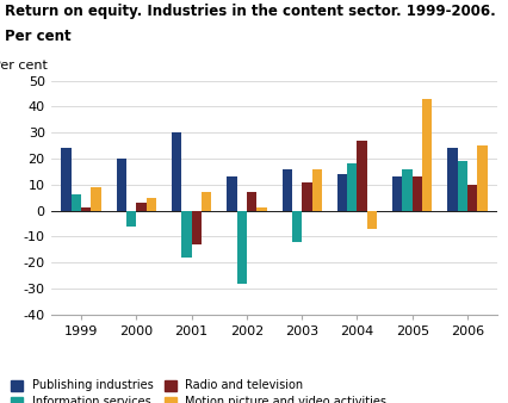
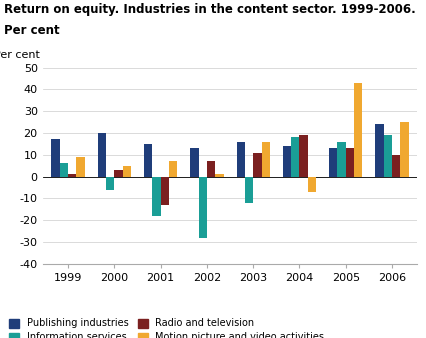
Publishing industries/1999: 24 -> 17
Publishing industries/2001: 30 -> 15
Radio and television/2004: 27 -> 19
